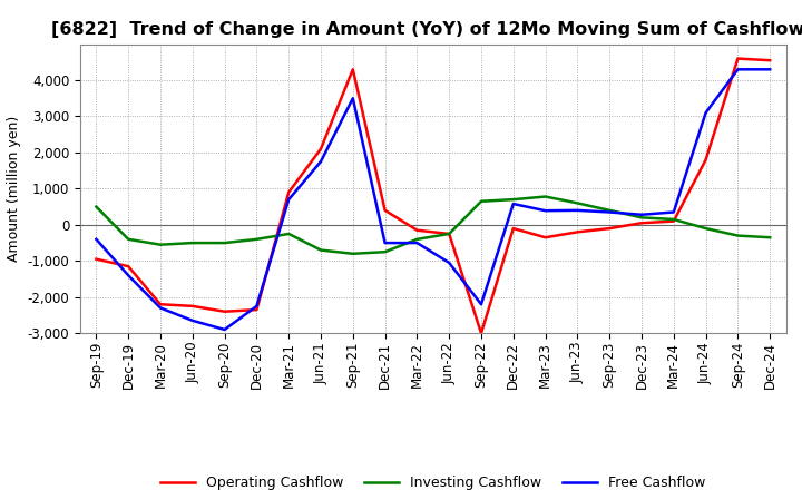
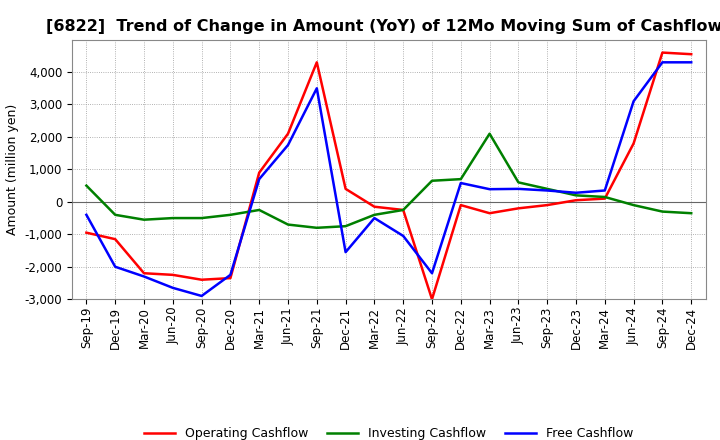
Free Cashflow/Dec-19: -1,400 -> -2,000
Free Cashflow/Dec-21: -500 -> -1,550
Investing Cashflow/Mar-23: 780 -> 2,100
